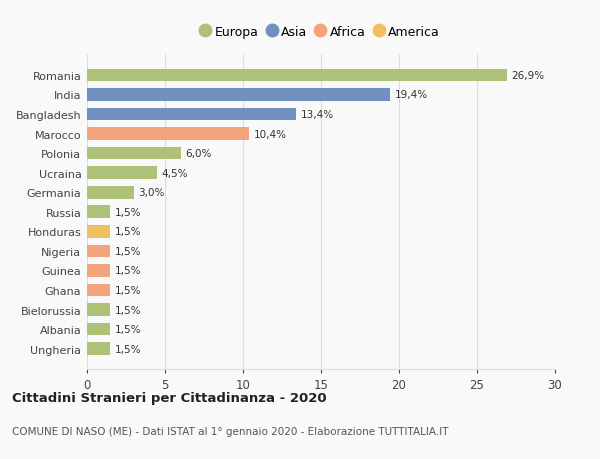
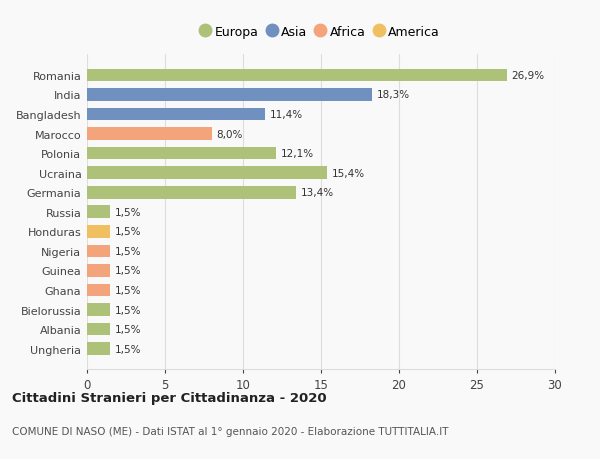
India: 19,4% -> 18,3%
Bangladesh: 13,4% -> 11,4%
Marocco: 10,4% -> 8,0%
Polonia: 6,0% -> 12,1%
Ucraina: 4,5% -> 15,4%
Germania: 3,0% -> 13,4%
